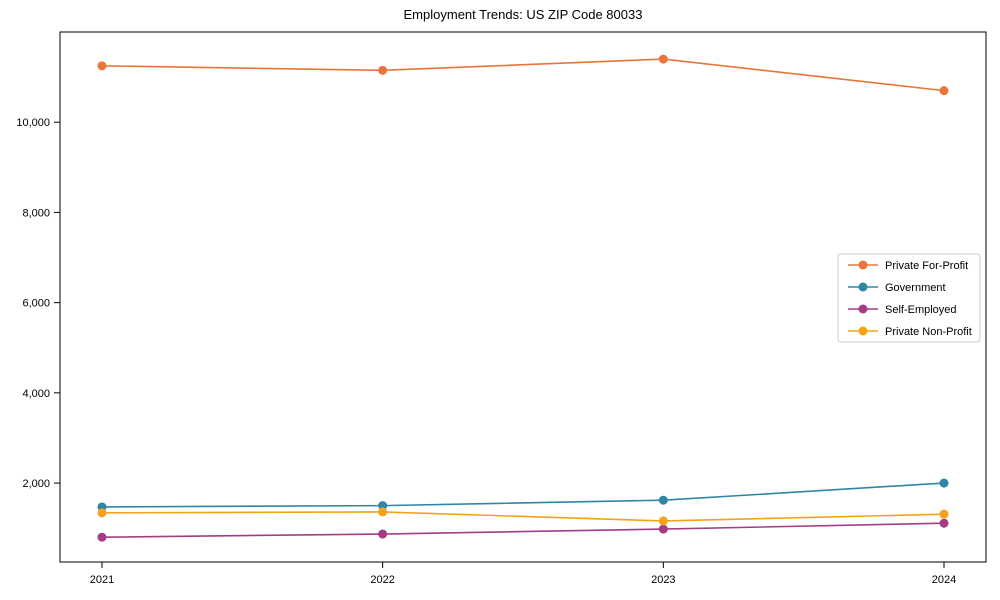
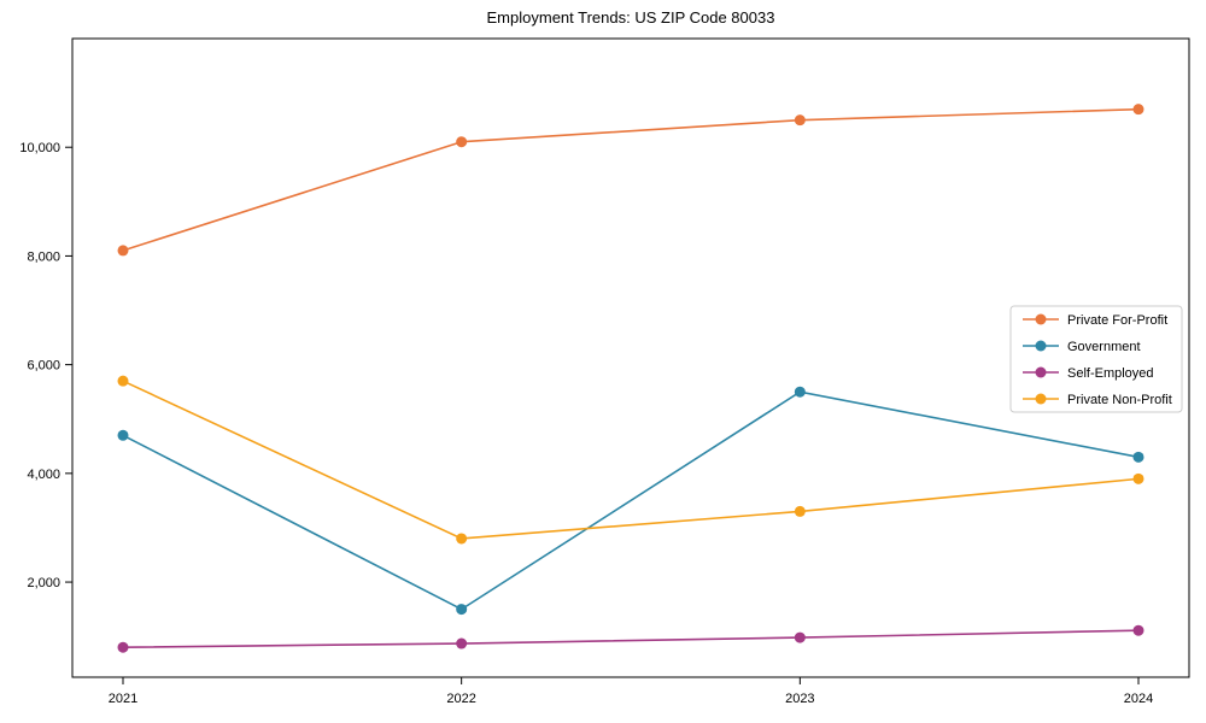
Private For-Profit/2021: 11200 -> 8100
Government/2021: 1500 -> 4700
Private Non-Profit/2021: 1300 -> 5700
Private For-Profit/2022: 11200 -> 10100
Private Non-Profit/2022: 1400 -> 2800
Private For-Profit/2023: 11400 -> 10500
Government/2023: 1600 -> 5500
Private Non-Profit/2023: 1200 -> 3300
Government/2024: 2000 -> 4300
Private Non-Profit/2024: 1300 -> 3900
